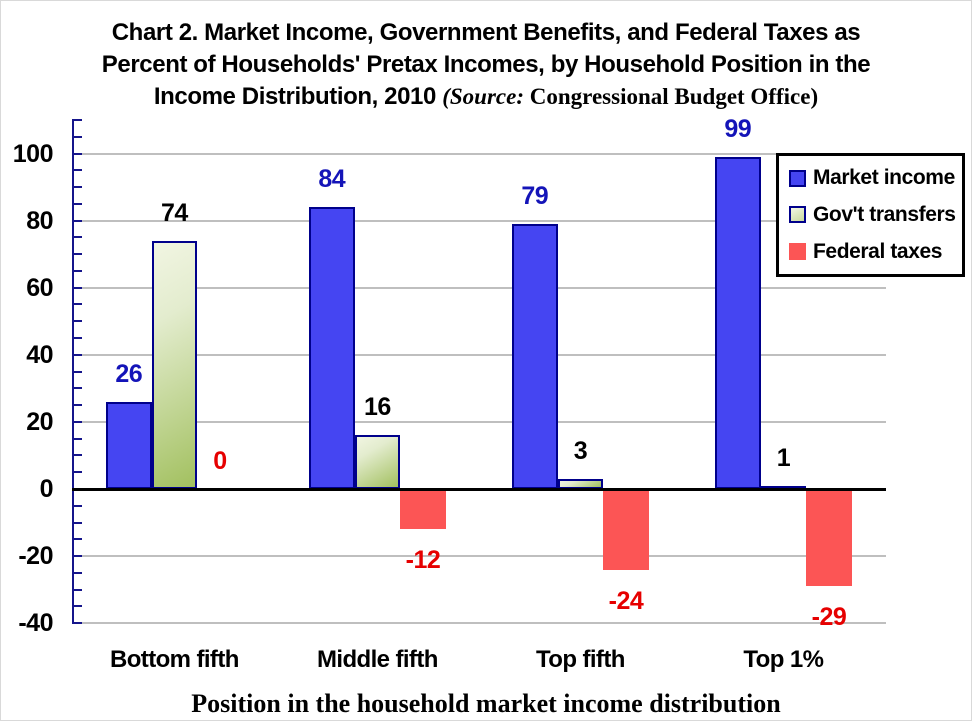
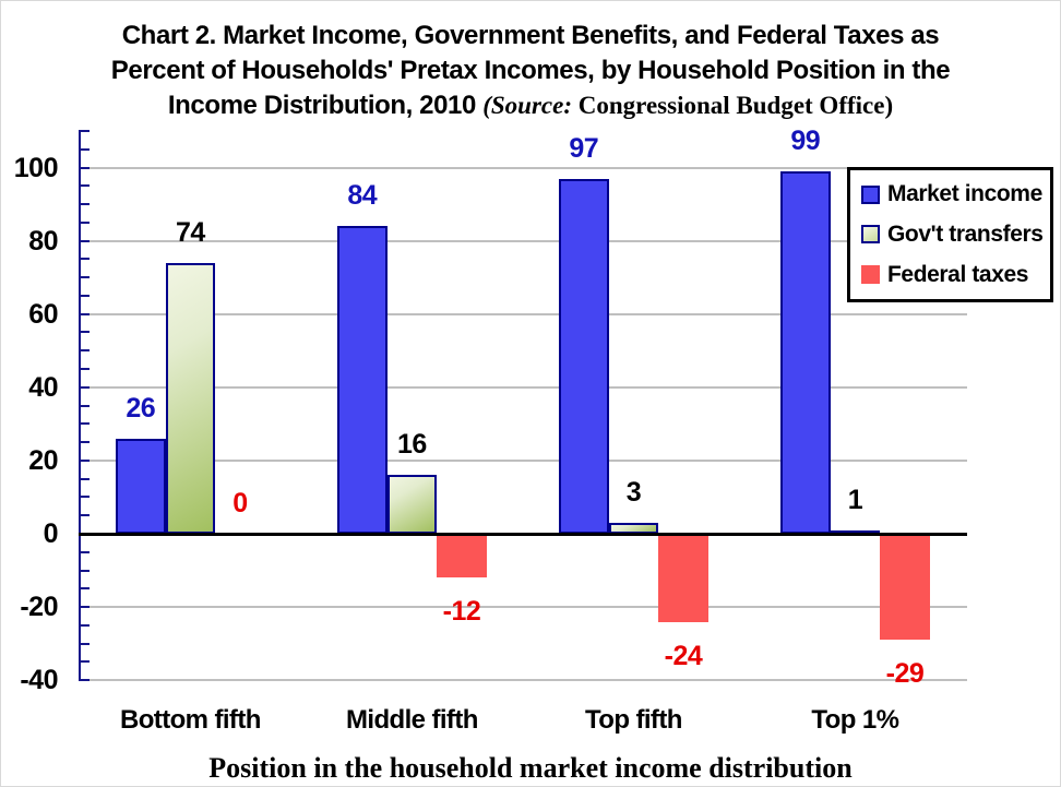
Market income/Top fifth: 79 -> 97
